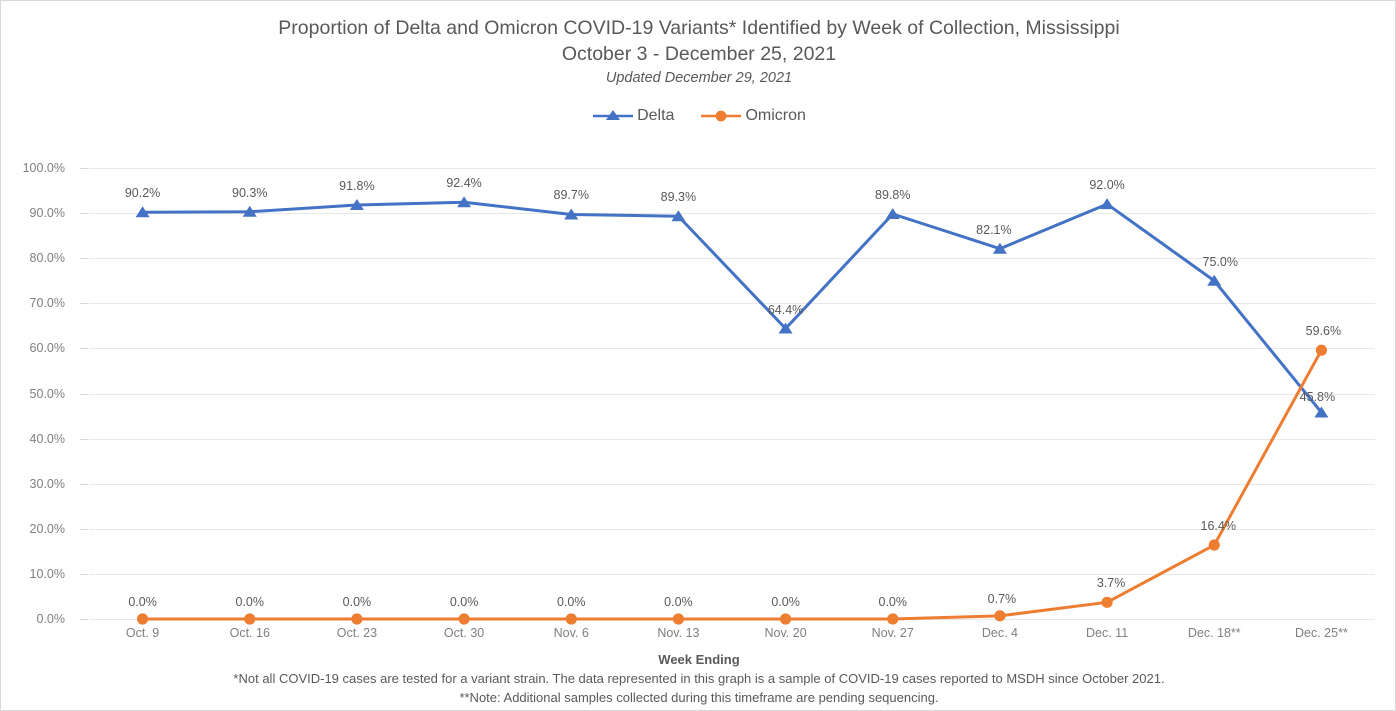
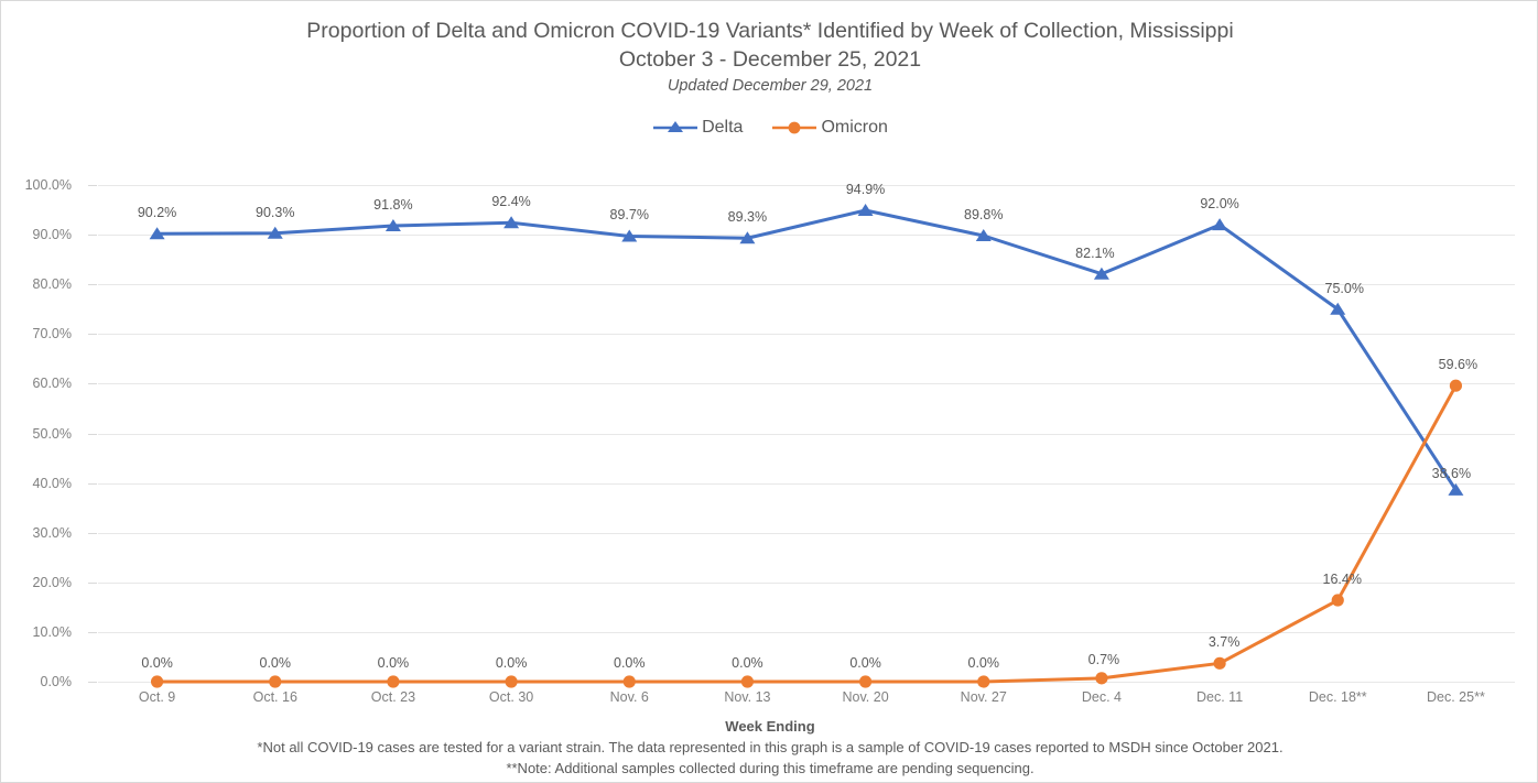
Delta/Nov. 20: 64.4% -> 94.9%
Delta/Dec. 25**: 45.8% -> 38.6%
